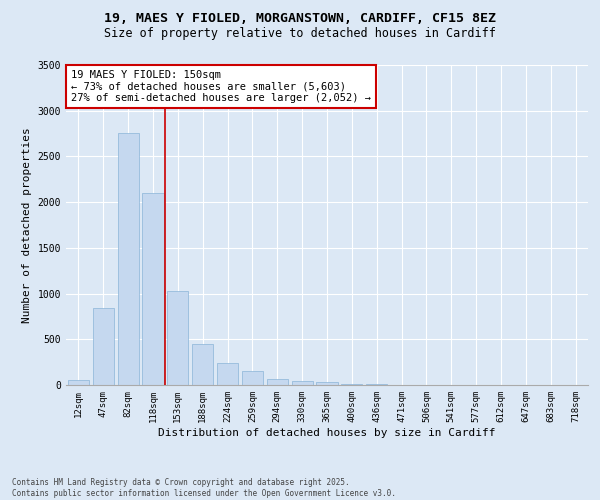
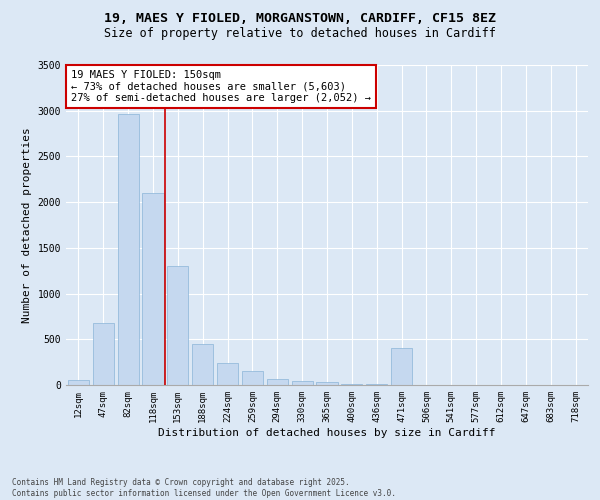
47sqm: 840 -> 680
82sqm: 2760 -> 2960
153sqm: 1030 -> 1300
471sqm: 0 -> 400
